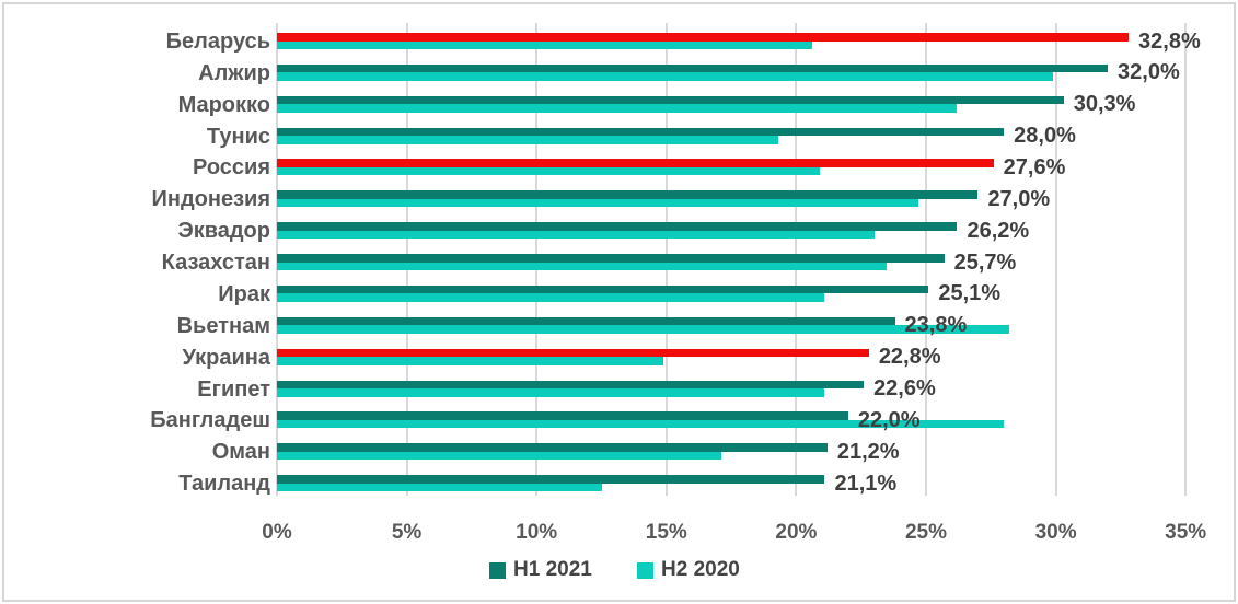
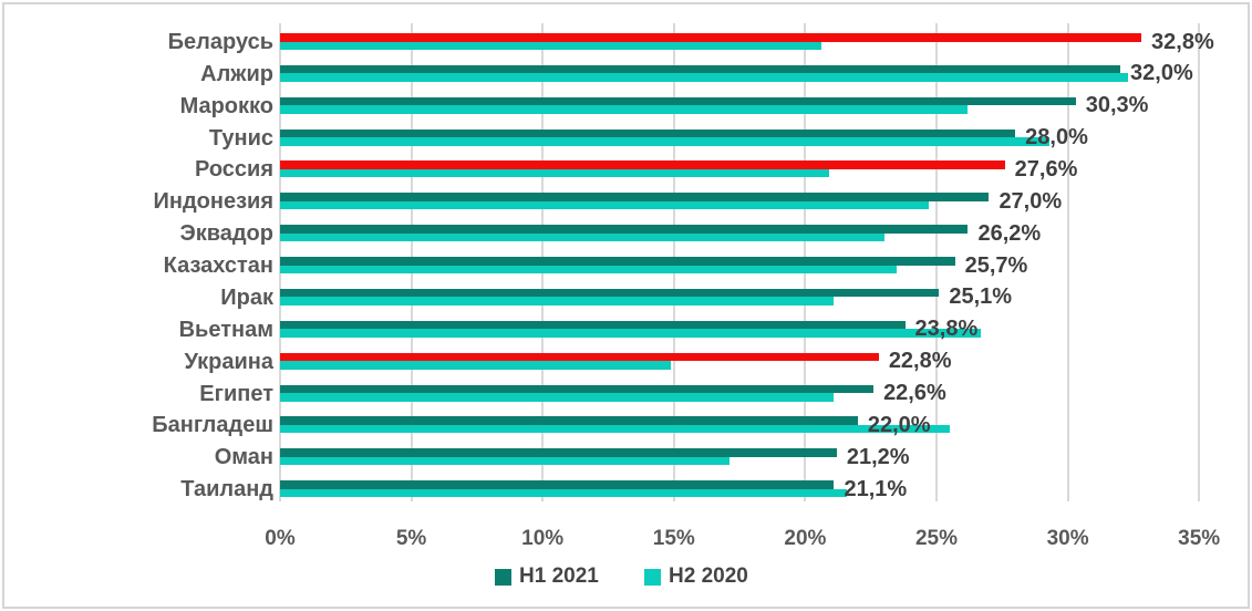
H2 2020/Алжир: 29.9% -> 32.3%
H2 2020/Тунис: 19.3% -> 29.3%
H2 2020/Вьетнам: 28.2% -> 26.7%
H2 2020/Бангладеш: 28.0% -> 25.5%
H2 2020/Таиланд: 12.5% -> 21.6%
